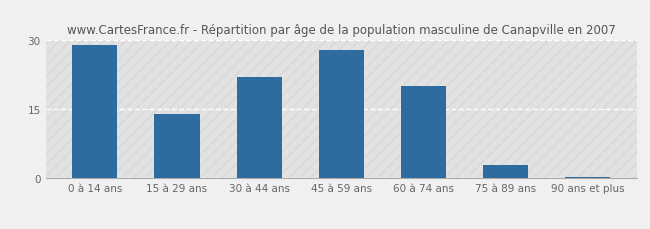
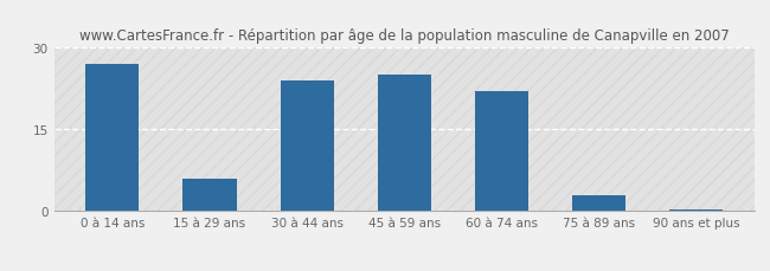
0 à 14 ans: 29.0 -> 27.0
15 à 29 ans: 14.0 -> 6.0
30 à 44 ans: 22.0 -> 24.0
45 à 59 ans: 28.0 -> 25.0
60 à 74 ans: 20.0 -> 22.0
